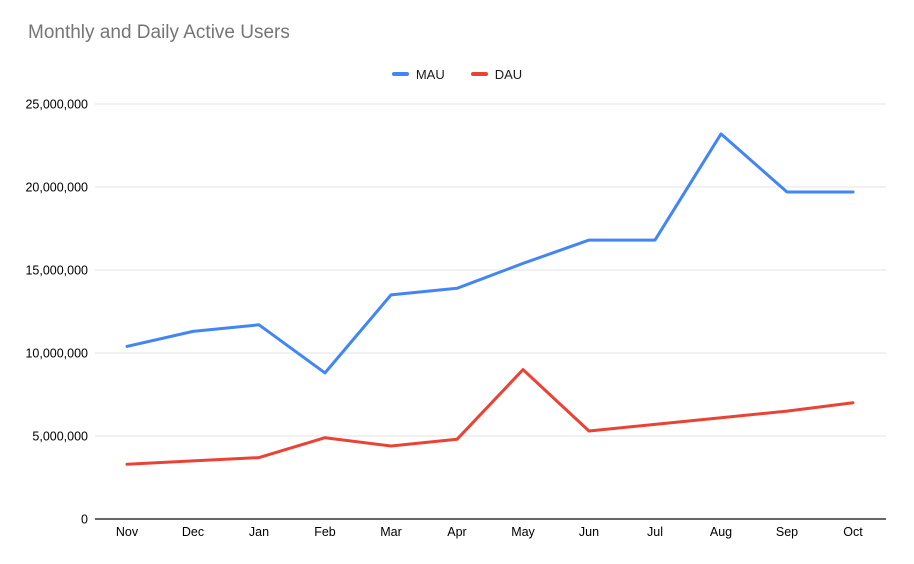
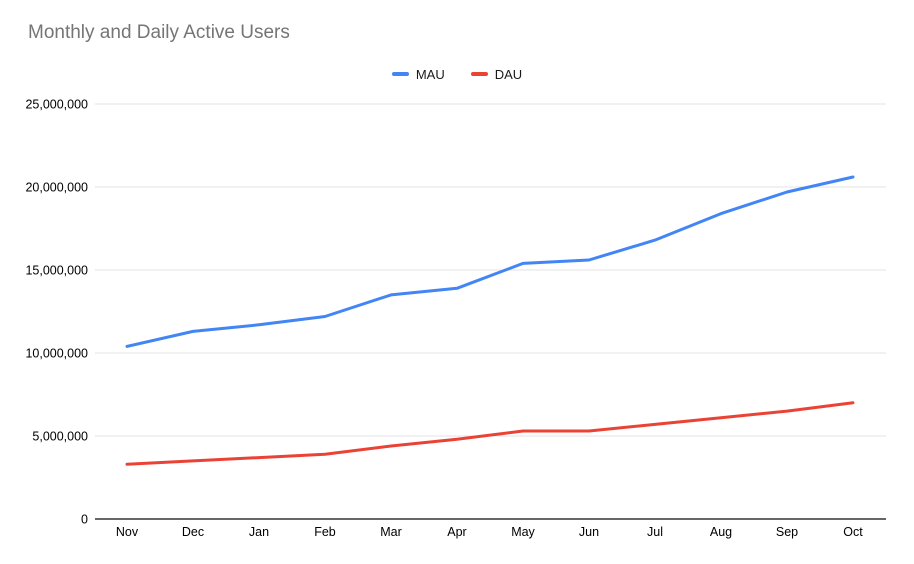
MAU/Feb: 8800000 -> 12200000
DAU/Feb: 4900000 -> 3900000
DAU/May: 9000000 -> 5300000
MAU/Jun: 16800000 -> 15600000
MAU/Aug: 23200000 -> 18400000
MAU/Oct: 19700000 -> 20600000
